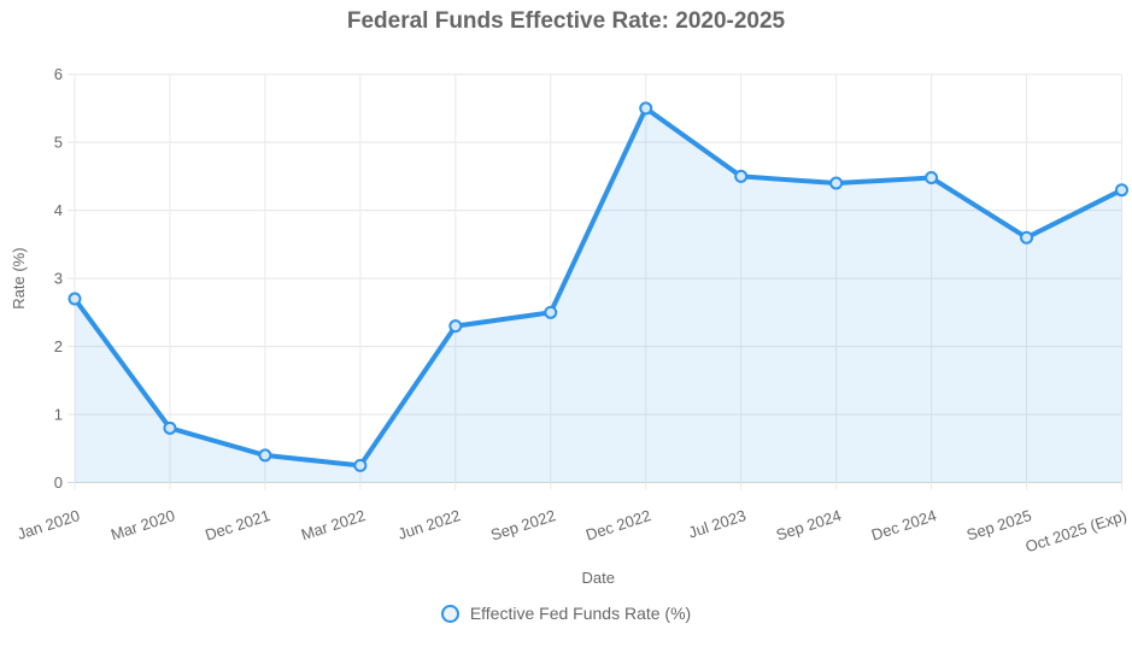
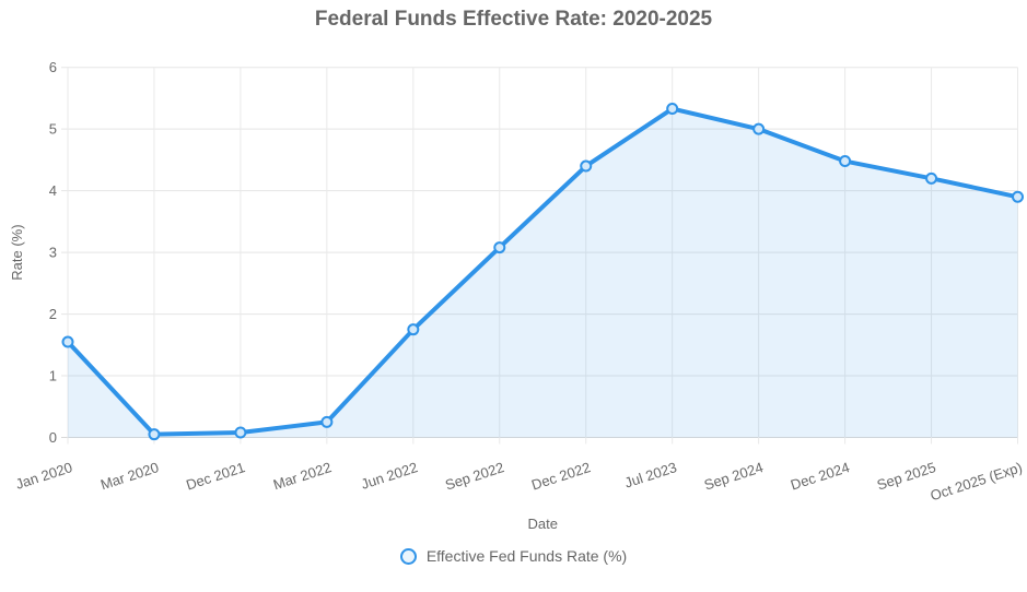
Jan 2020: 2.7 -> 1.6
Mar 2020: 0.8 -> 0.1
Dec 2021: 0.4 -> 0.1
Jun 2022: 2.3 -> 1.8
Sep 2022: 2.5 -> 3.1
Dec 2022: 5.5 -> 4.4
Jul 2023: 4.5 -> 5.3
Sep 2024: 4.4 -> 5.0
Sep 2025: 3.6 -> 4.2
Oct 2025 (Exp): 4.3 -> 3.9
